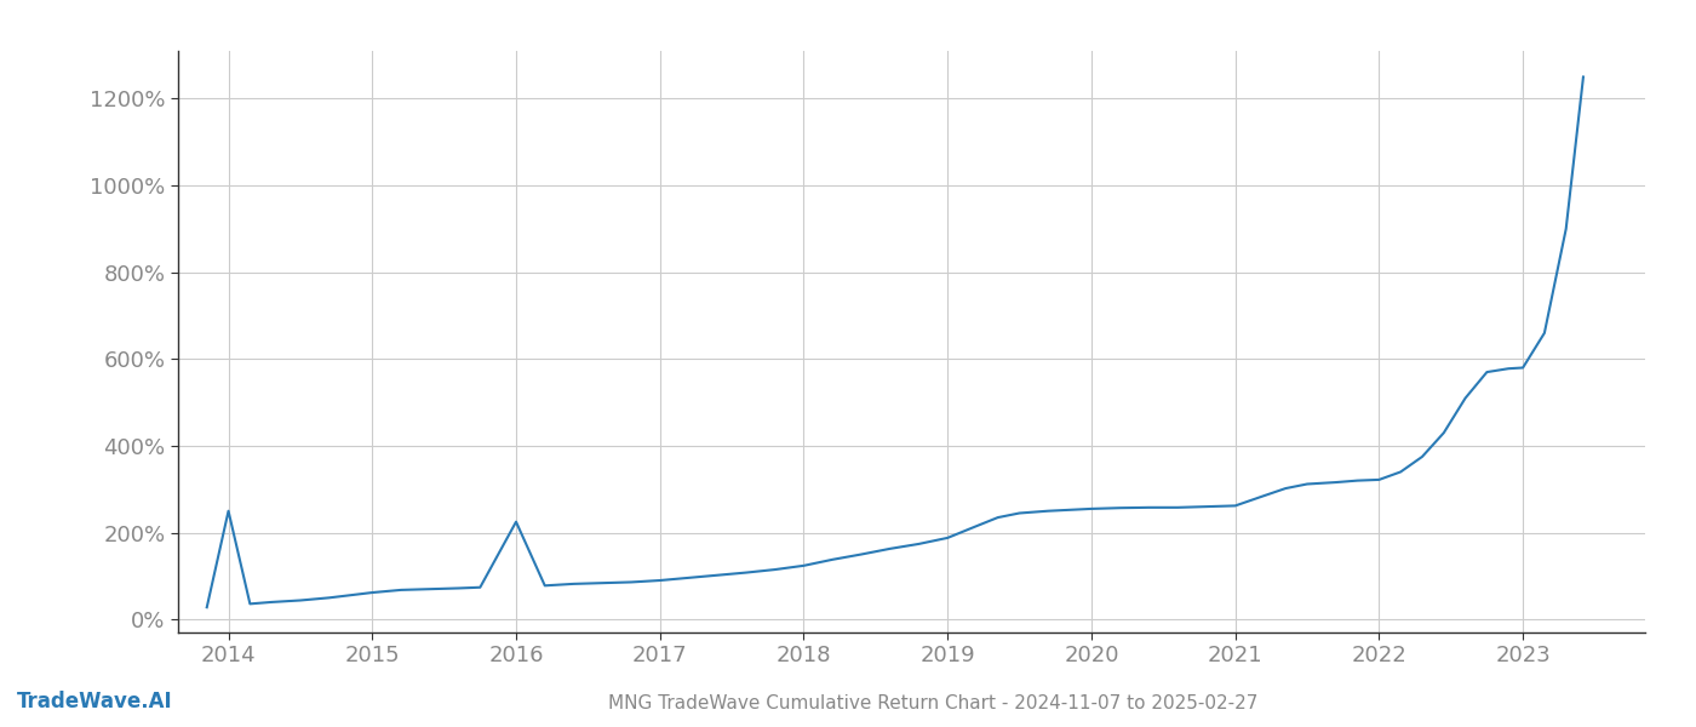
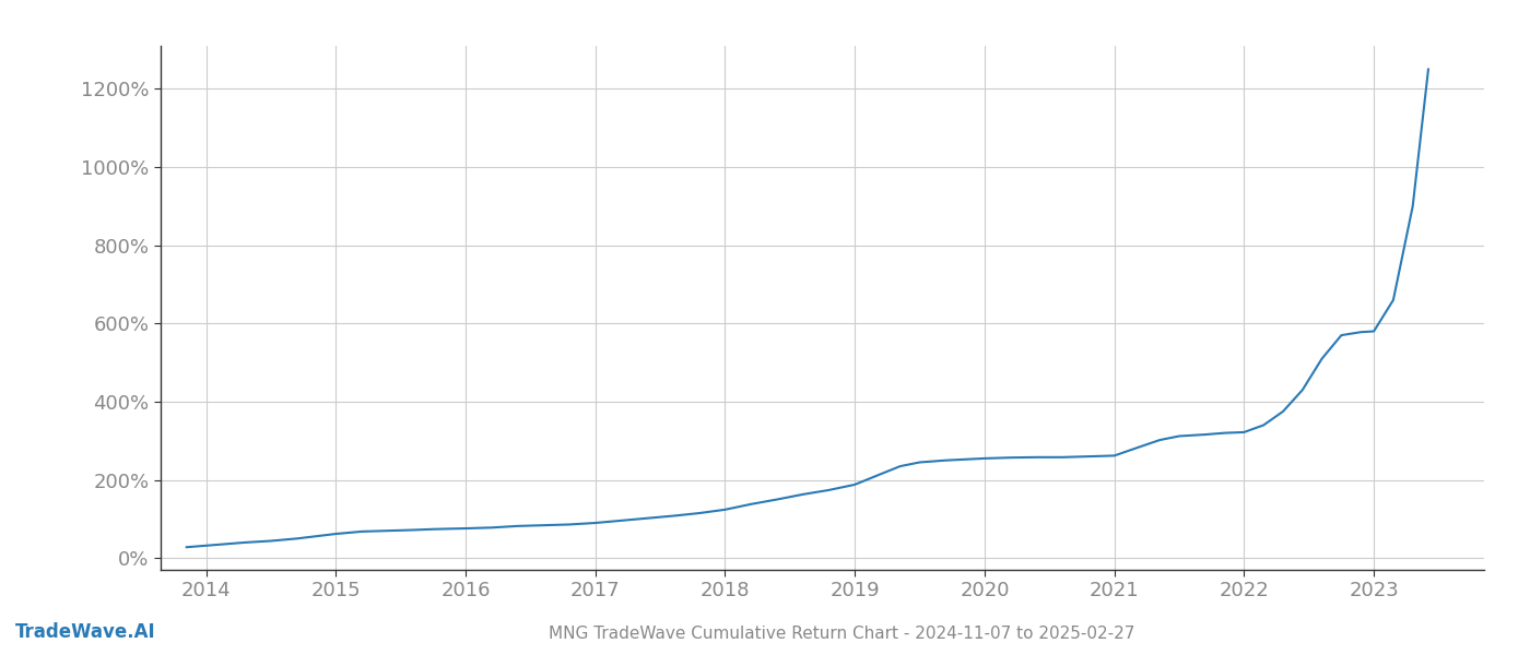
2014: 250% -> 32%
2016: 225% -> 76%
